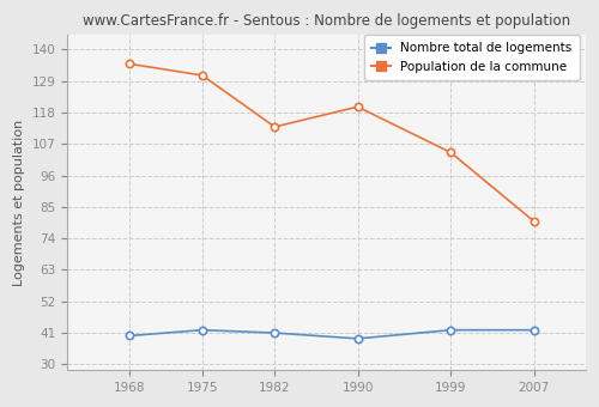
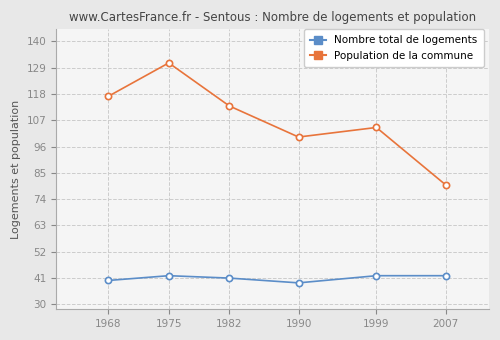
Population de la commune/1968: 135 -> 117
Population de la commune/1990: 120 -> 100
